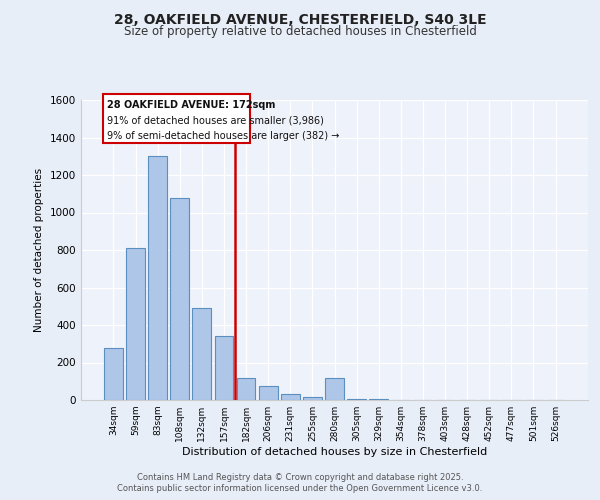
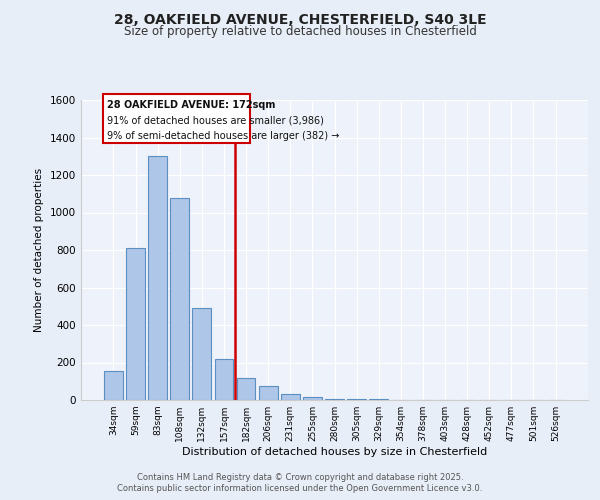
34sqm: 280 -> 160
157sqm: 340 -> 220
280sqm: 120 -> 10
